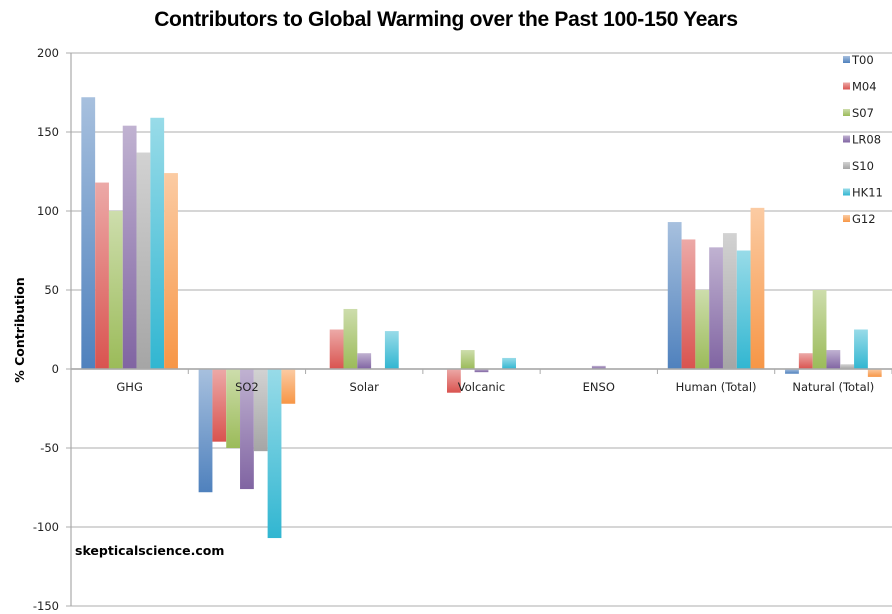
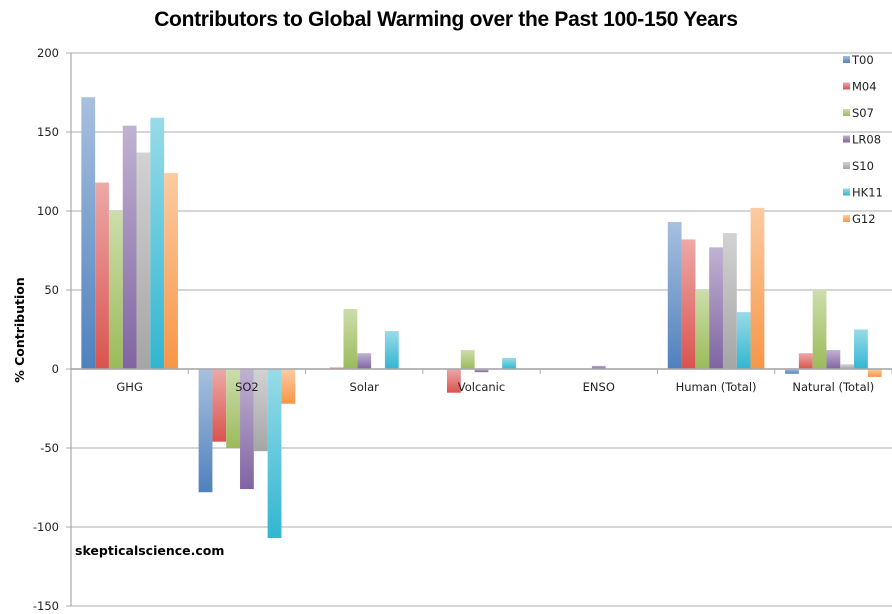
M04/Solar: 25 -> 1
HK11/Human (Total): 75 -> 36
